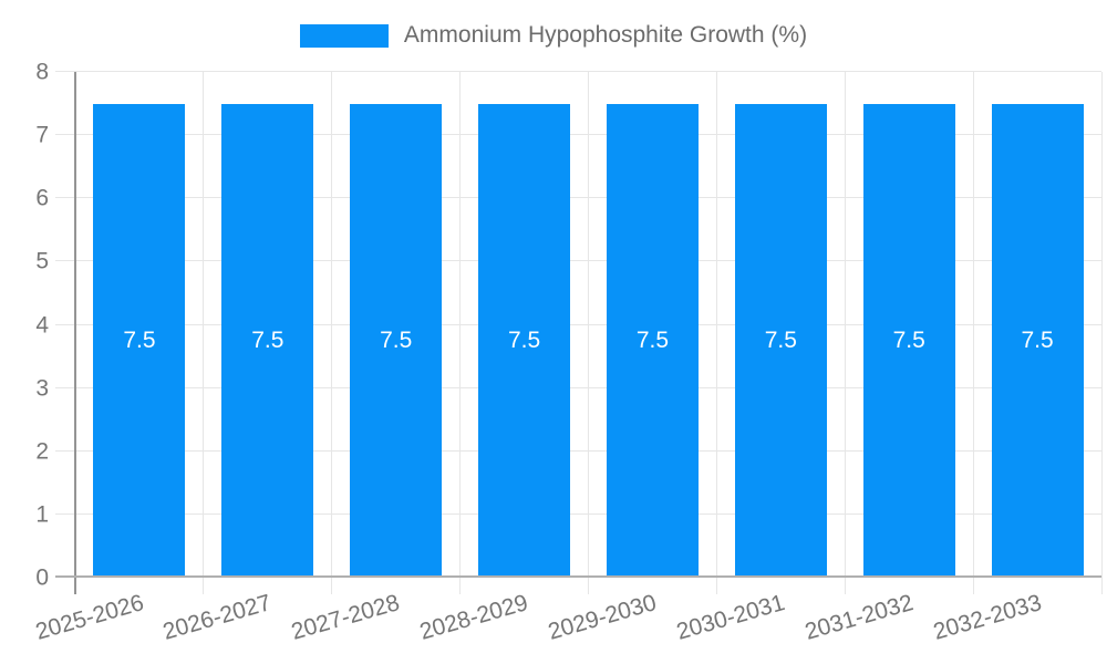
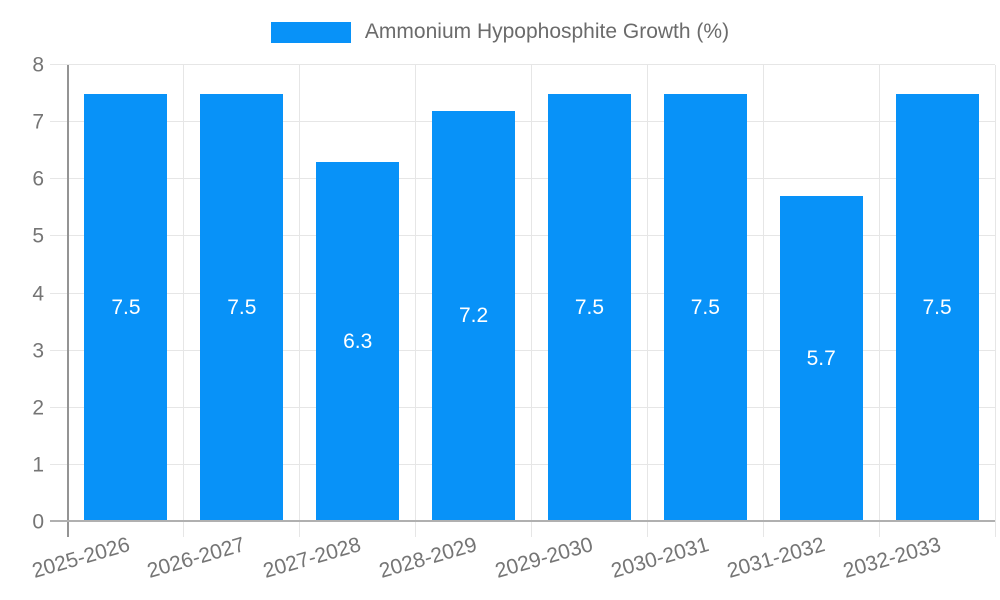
2027-2028: 7.5 -> 6.3
2028-2029: 7.5 -> 7.2
2031-2032: 7.5 -> 5.7
